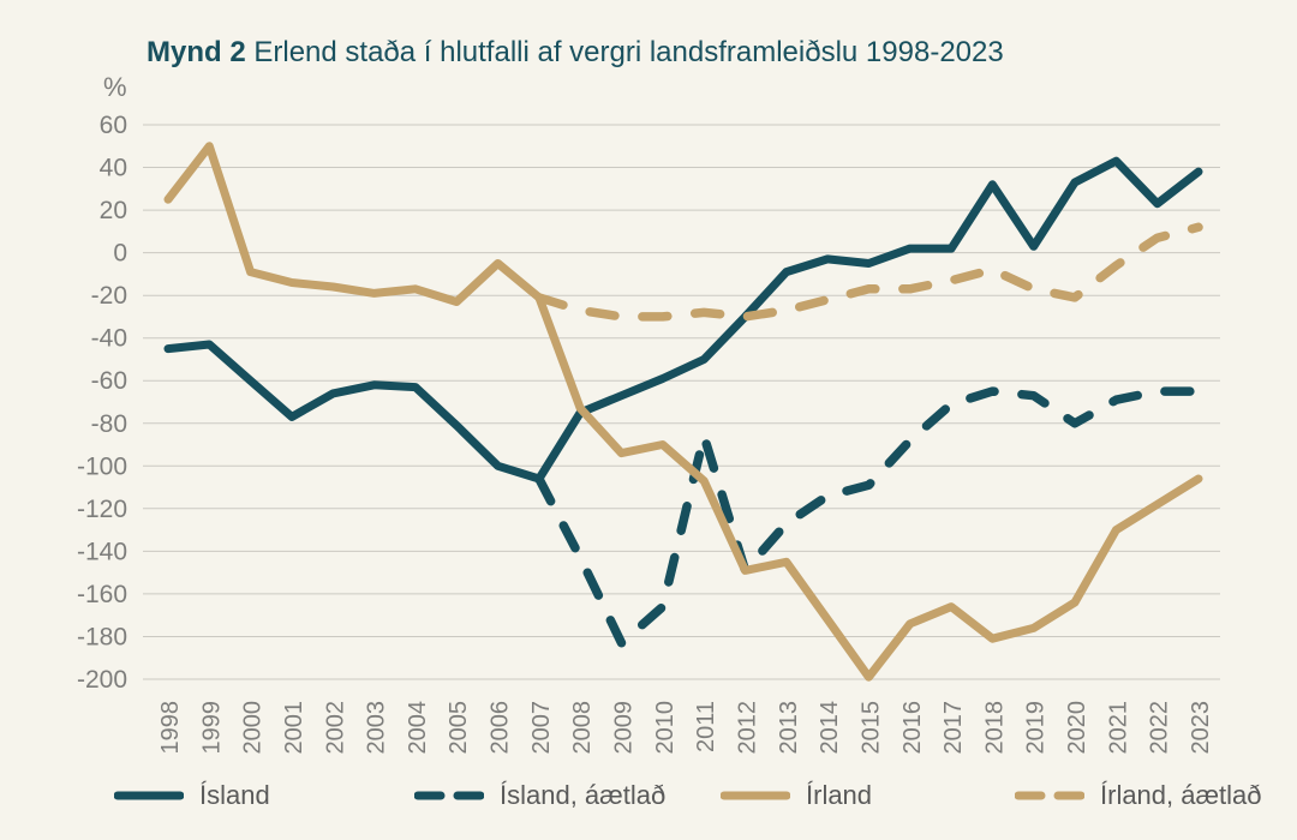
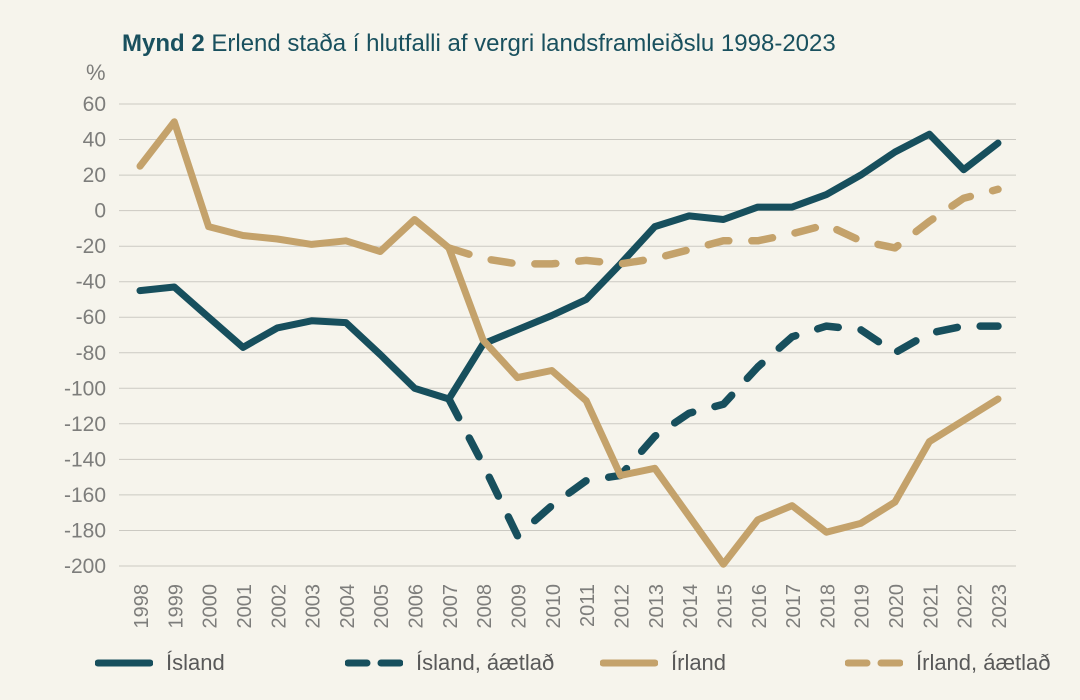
Ísland, áætlað/2011: -86 -> -152
Ísland/2018: 32 -> 9
Ísland/2019: 3 -> 20
